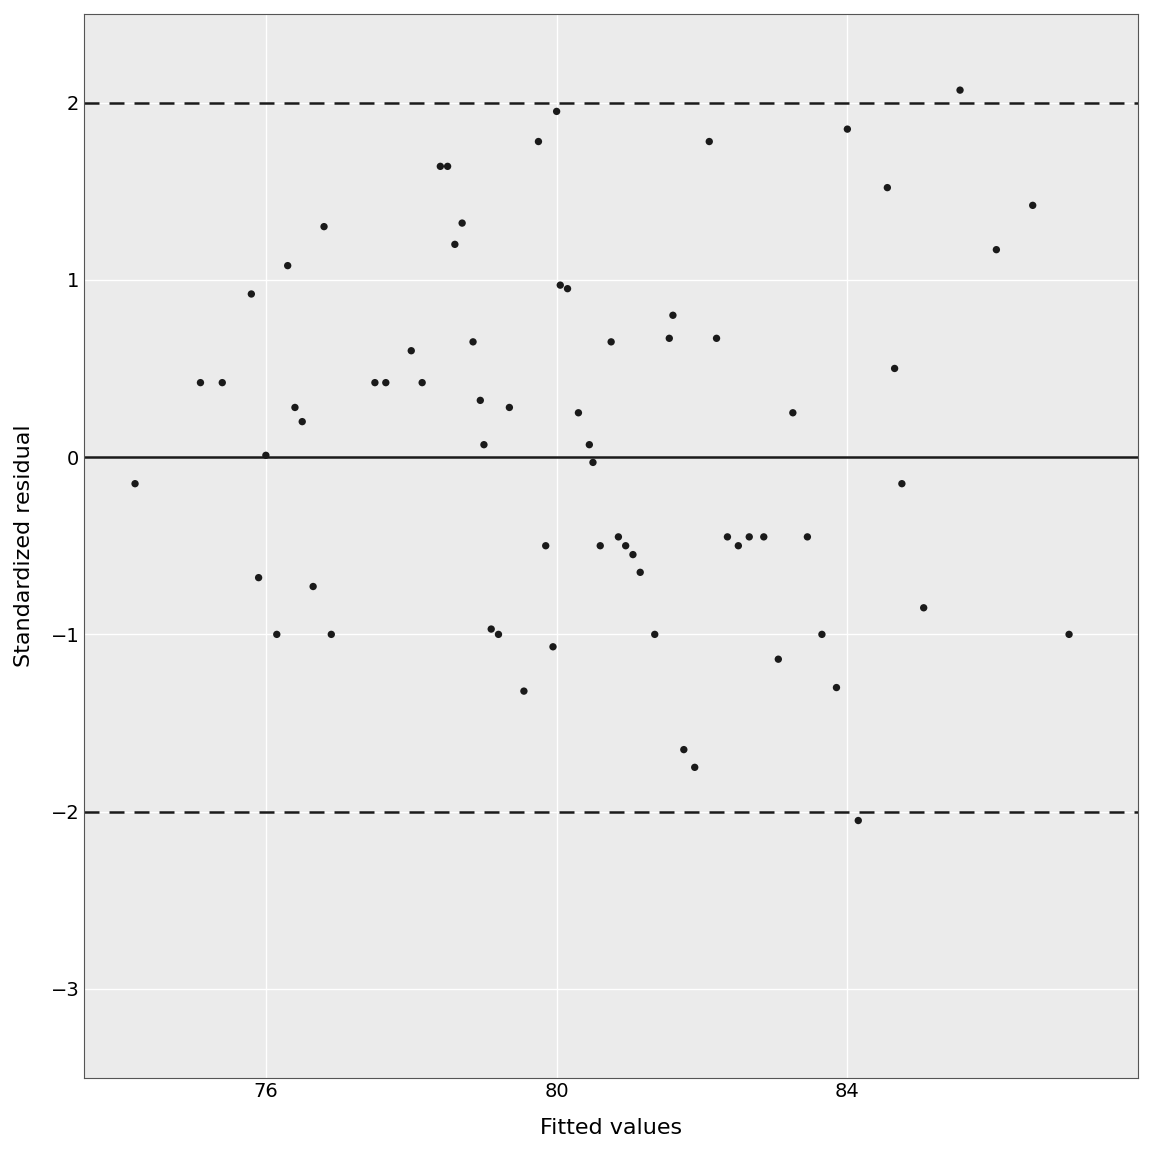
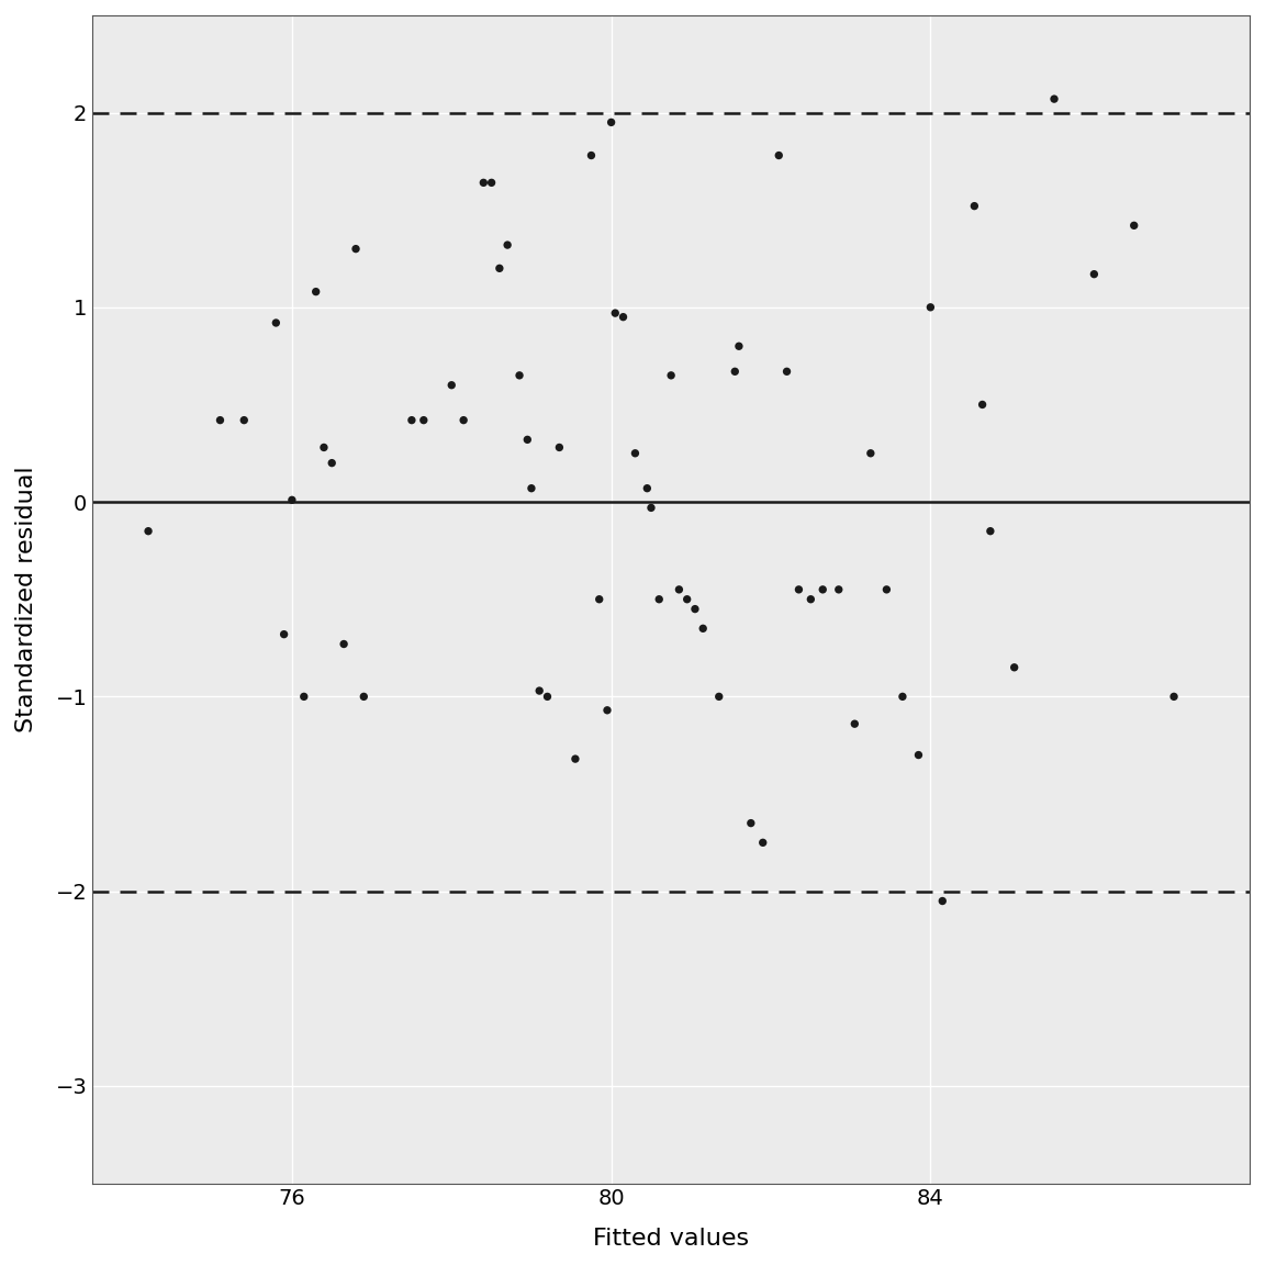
84: 1.85 -> 1.00
